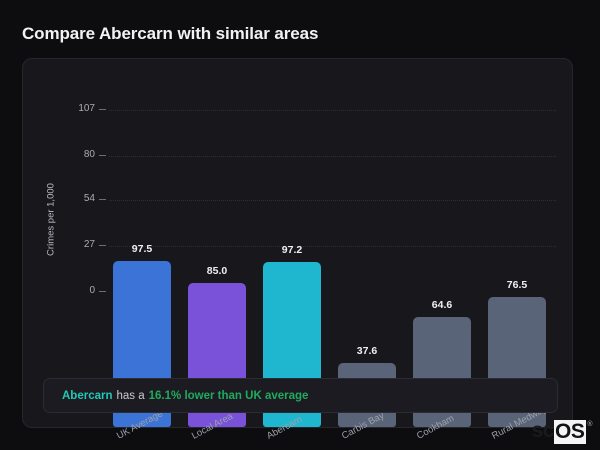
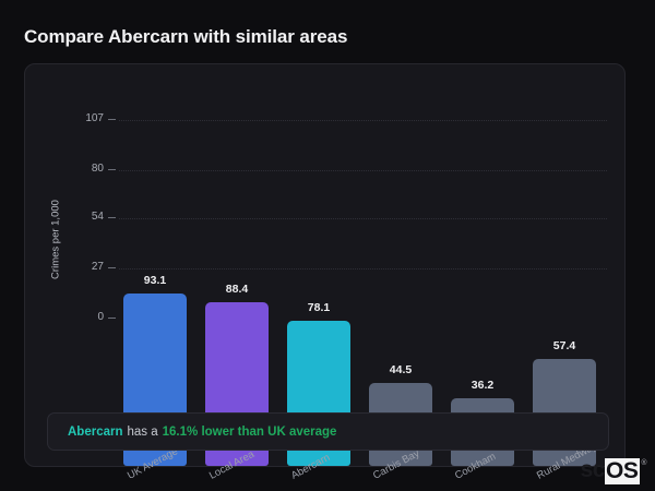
UK Average: 97.5 -> 93.1
Local Area: 85.0 -> 88.4
Abercarn: 97.2 -> 78.1
Carbis Bay: 37.6 -> 44.5
Cookham: 64.6 -> 36.2
Rural Medway: 76.5 -> 57.4
